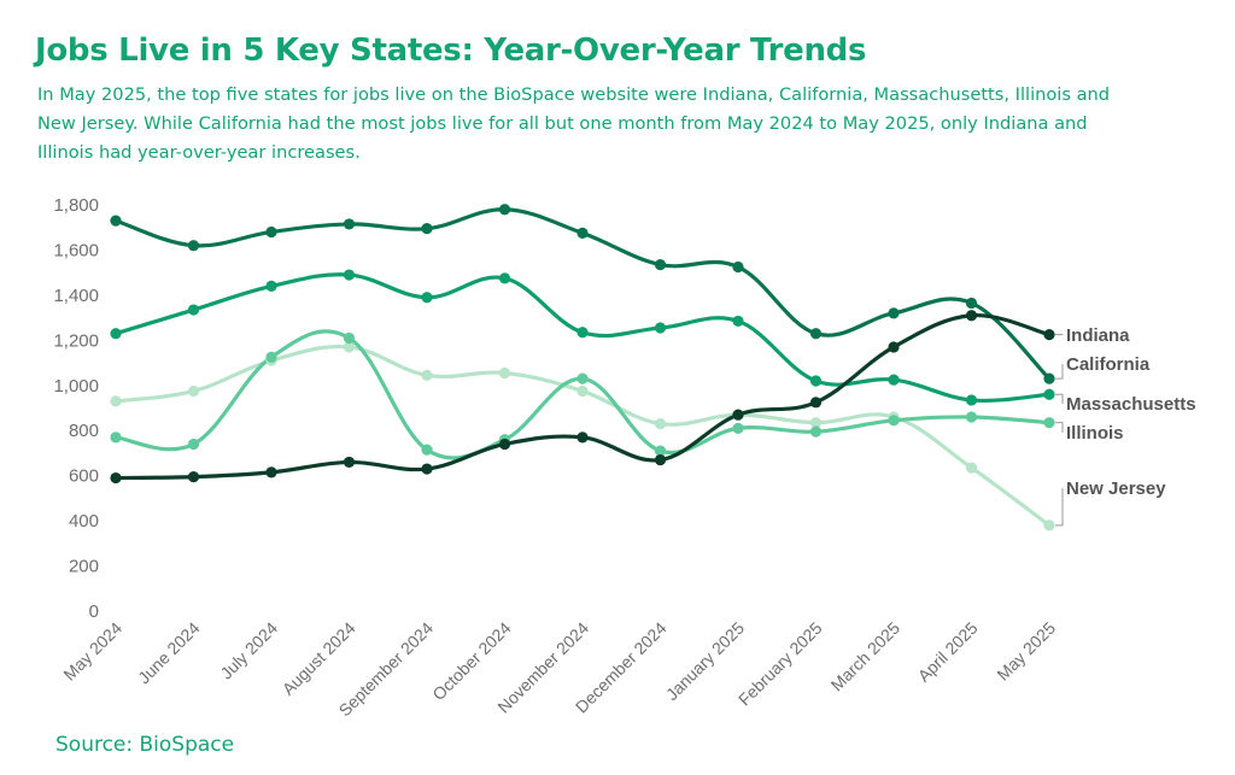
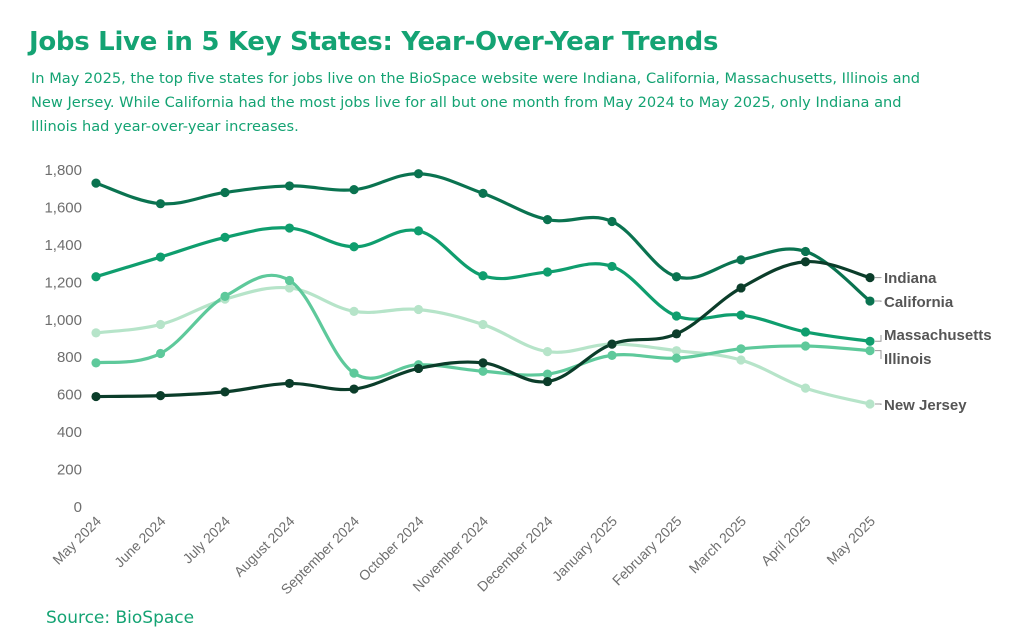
Illinois/June 2024: 740 -> 820
Illinois/November 2024: 1030 -> 720
New Jersey/March 2025: 860 -> 780
California/May 2025: 1030 -> 1100
Massachusetts/May 2025: 960 -> 880
New Jersey/May 2025: 380 -> 550
